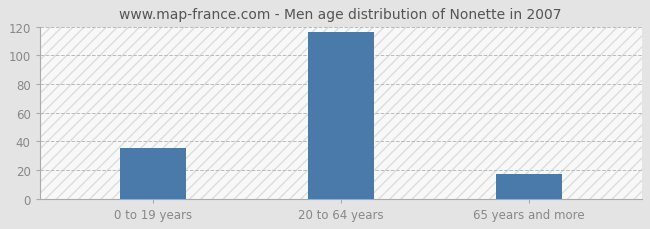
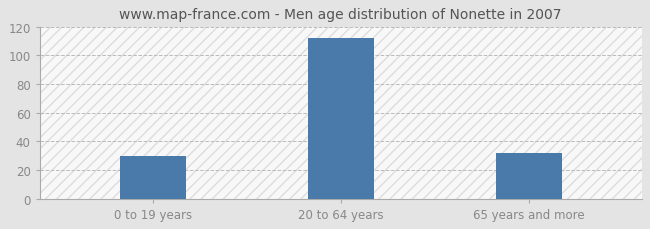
0 to 19 years: 35 -> 30
20 to 64 years: 116 -> 112
65 years and more: 17 -> 32
